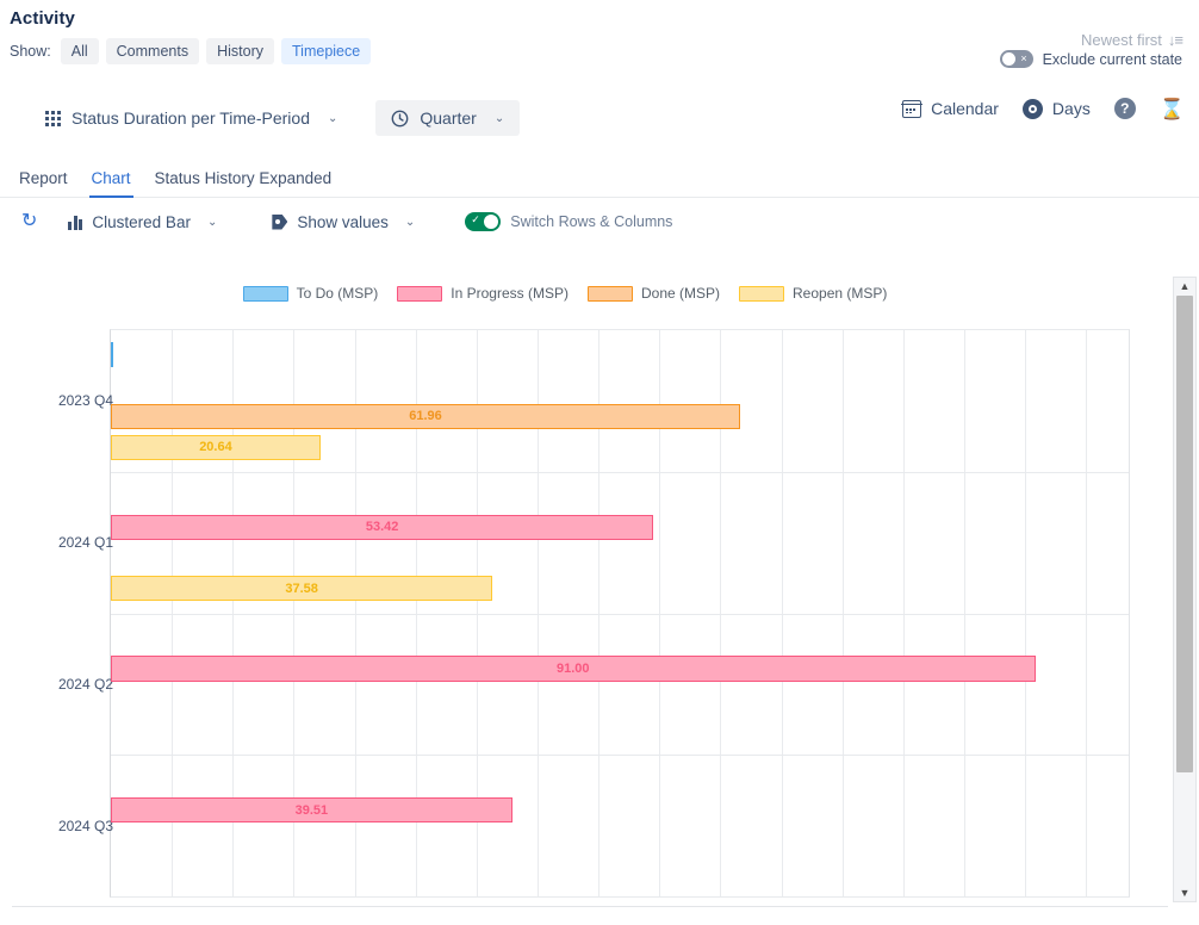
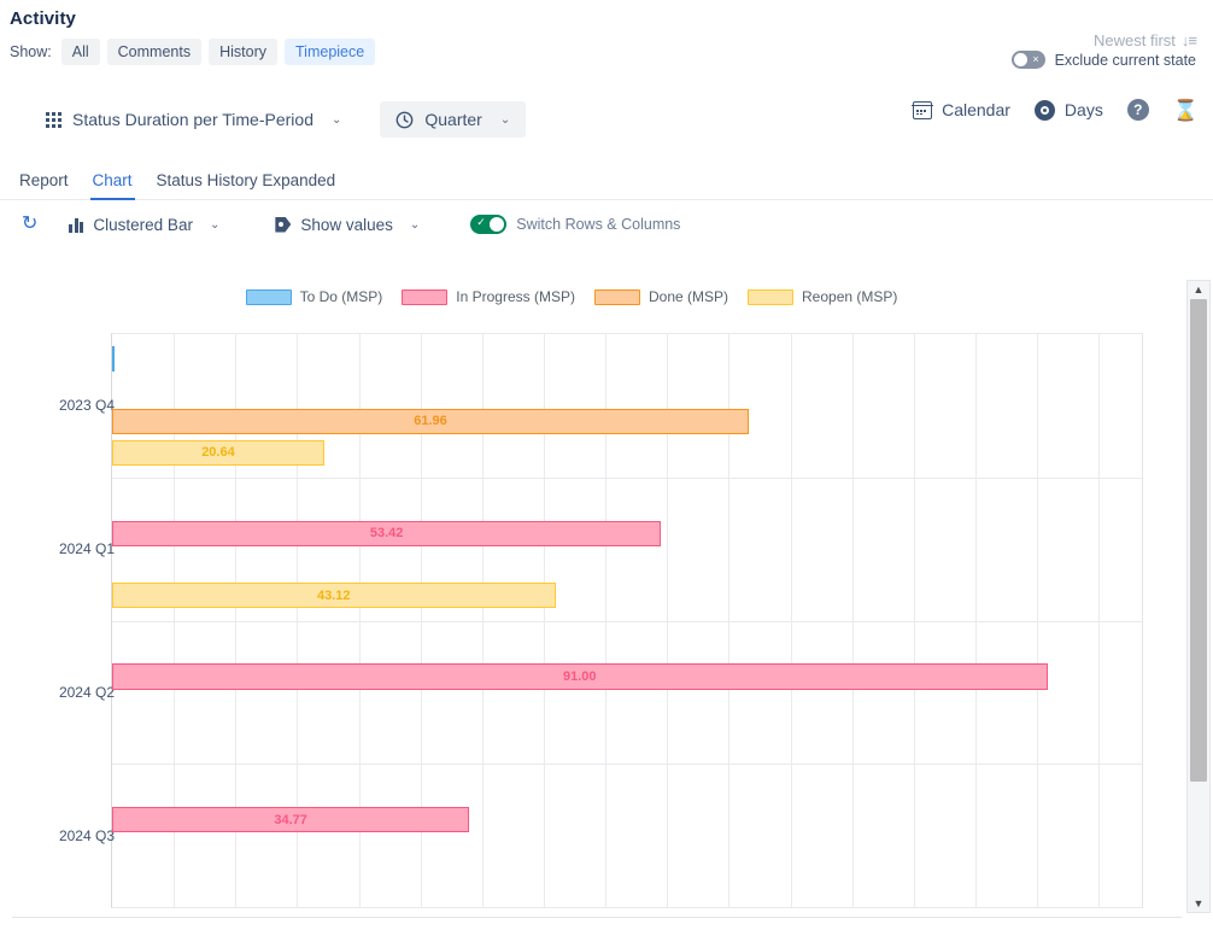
Reopen (MSP)/2024 Q1: 37.58 -> 43.12
In Progress (MSP)/2024 Q3: 39.51 -> 34.77
